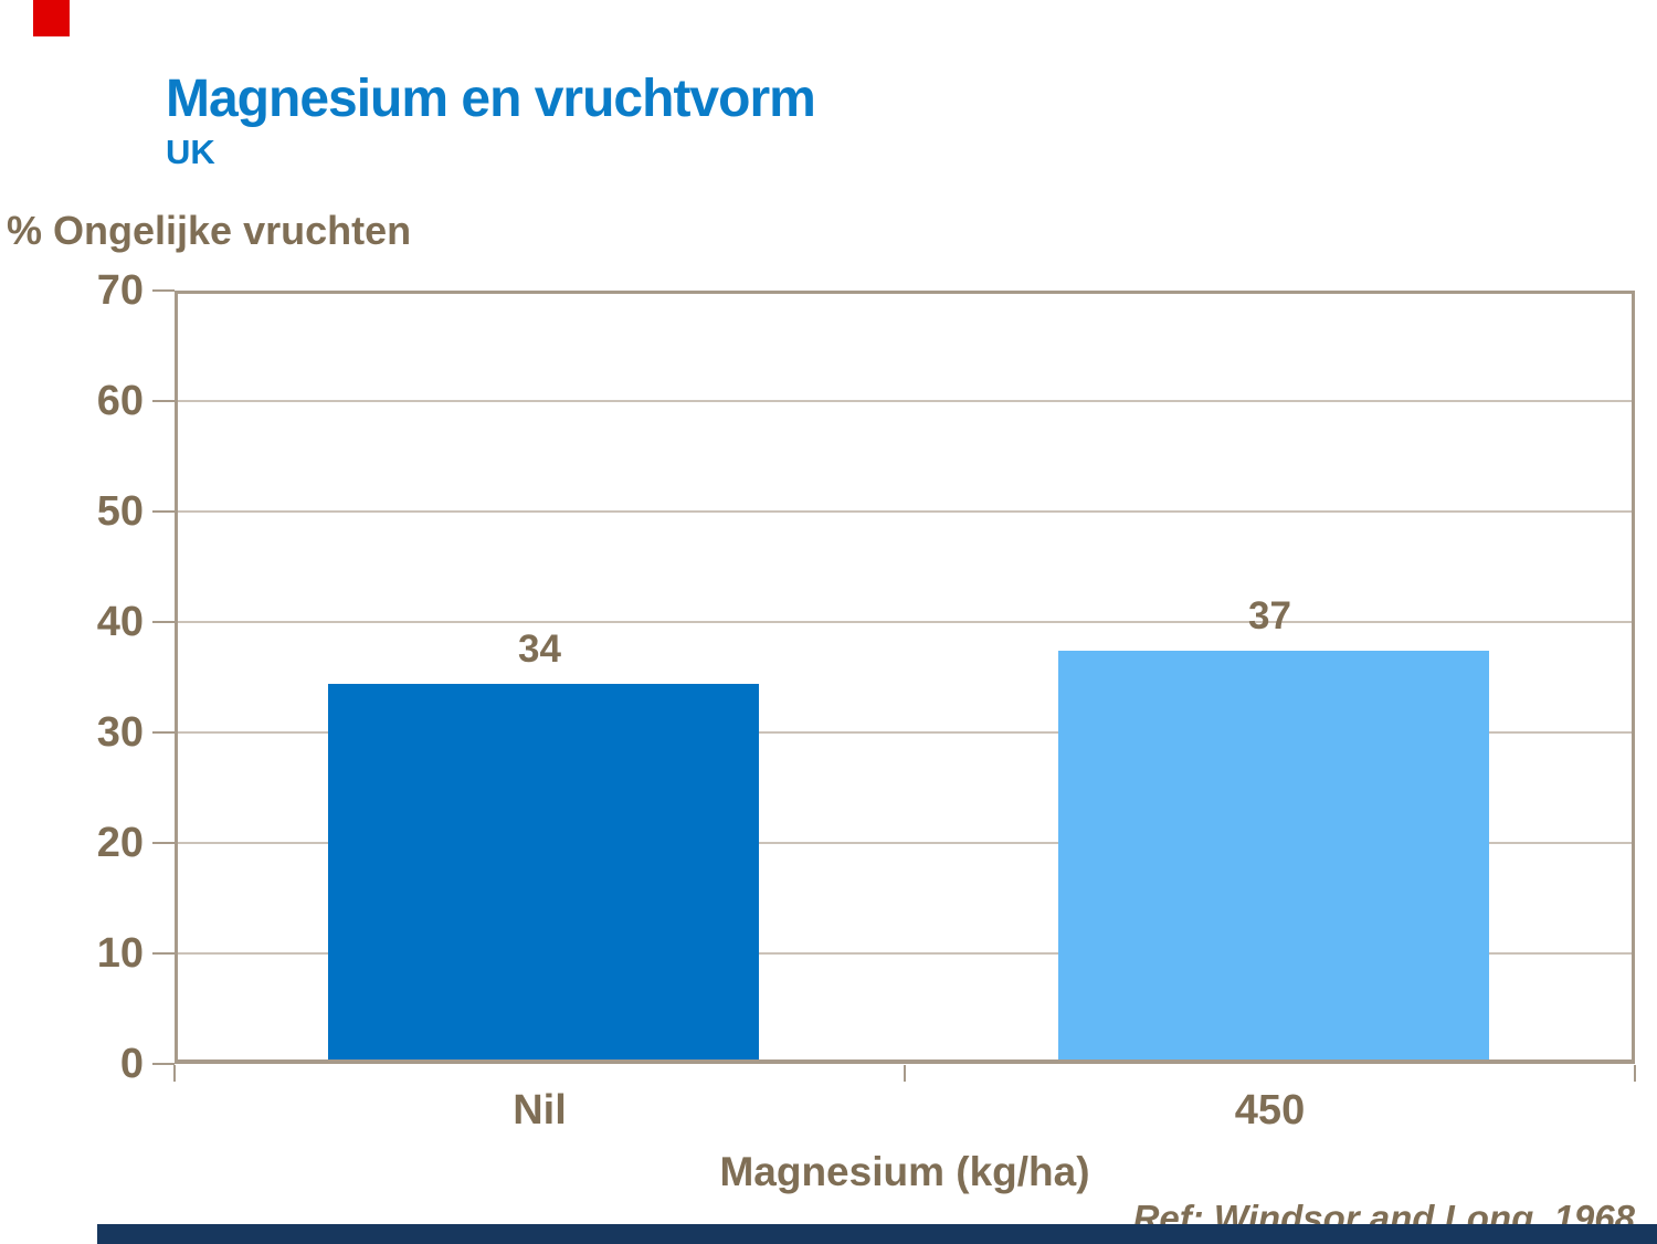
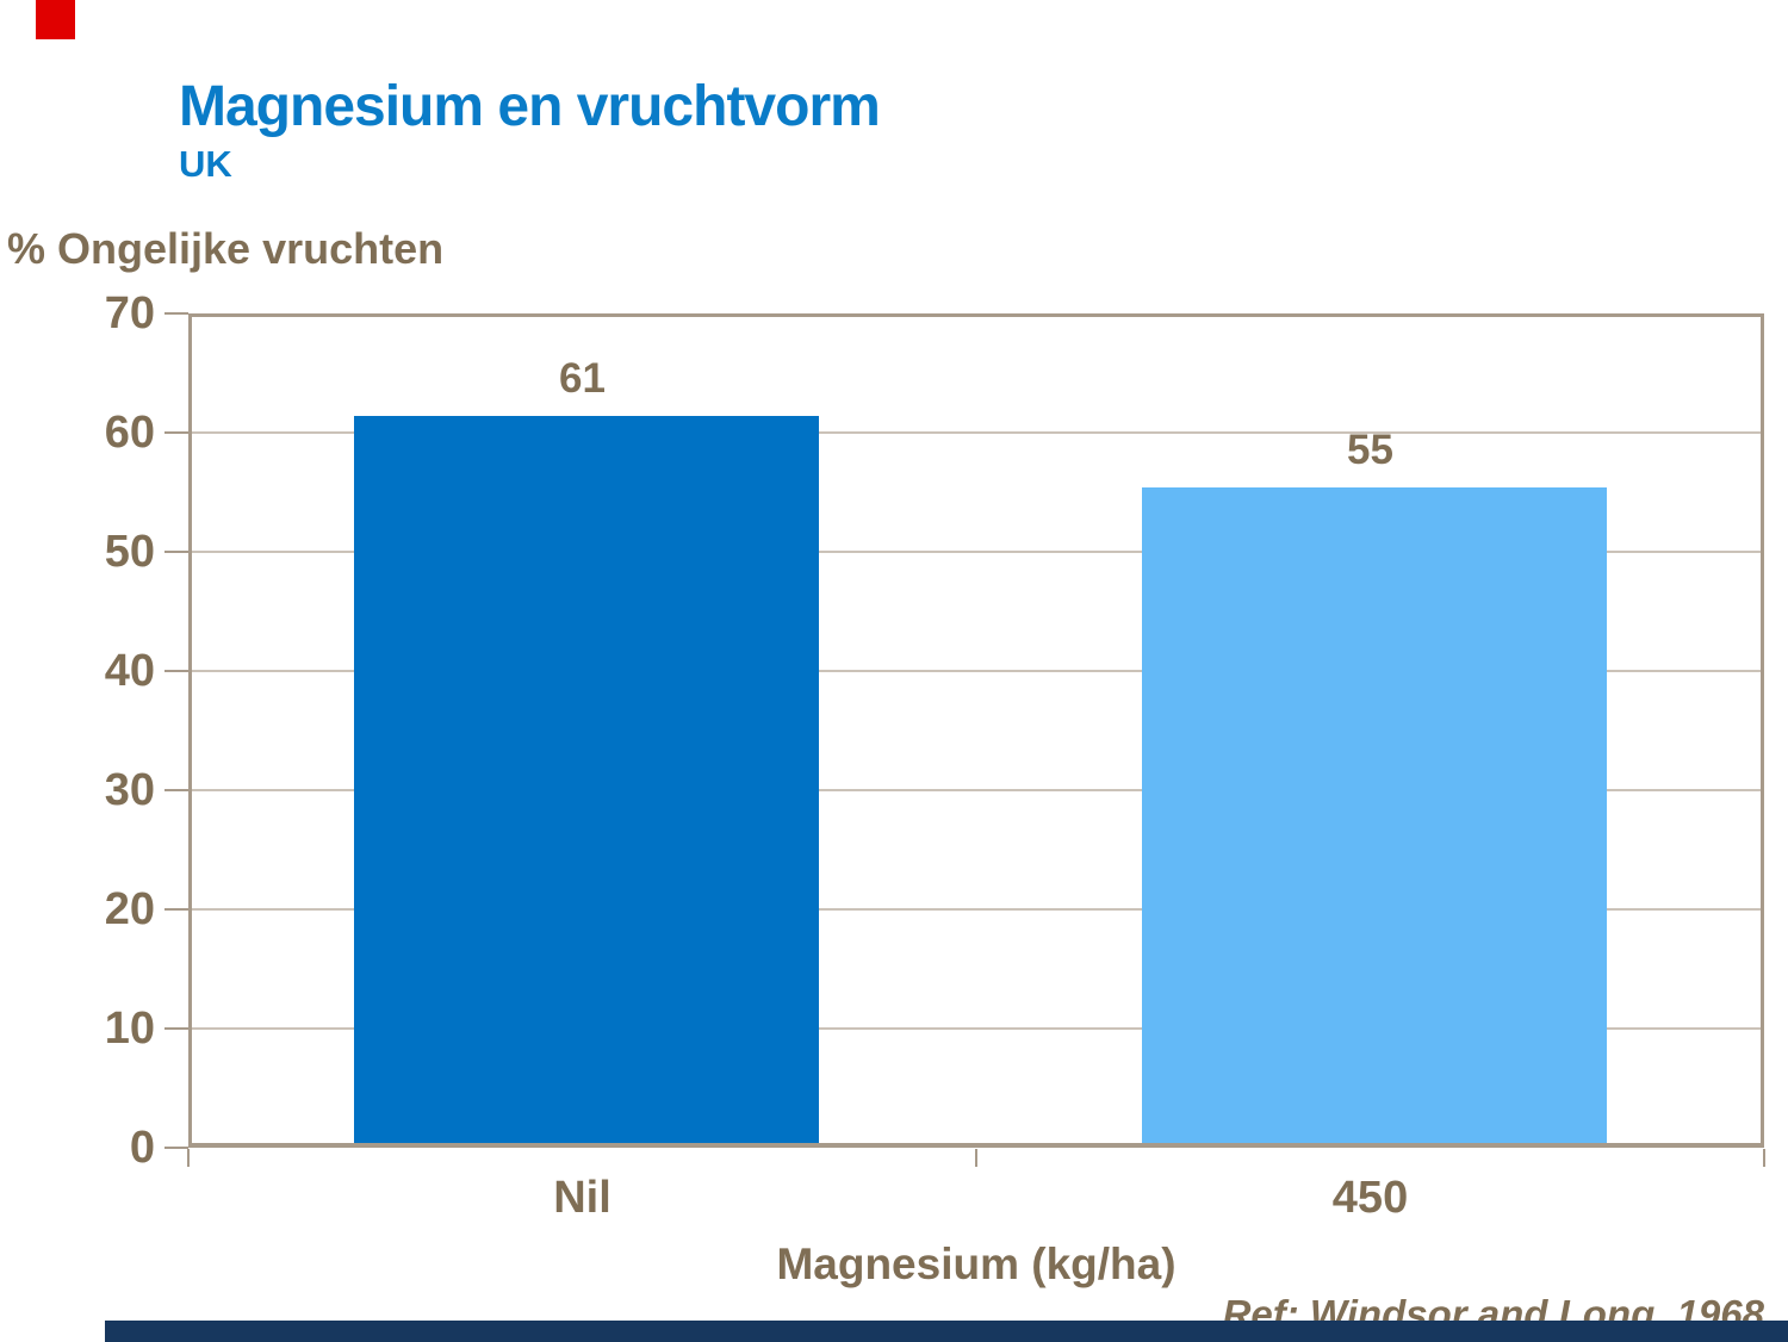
Nil: 34 -> 61
450: 37 -> 55
